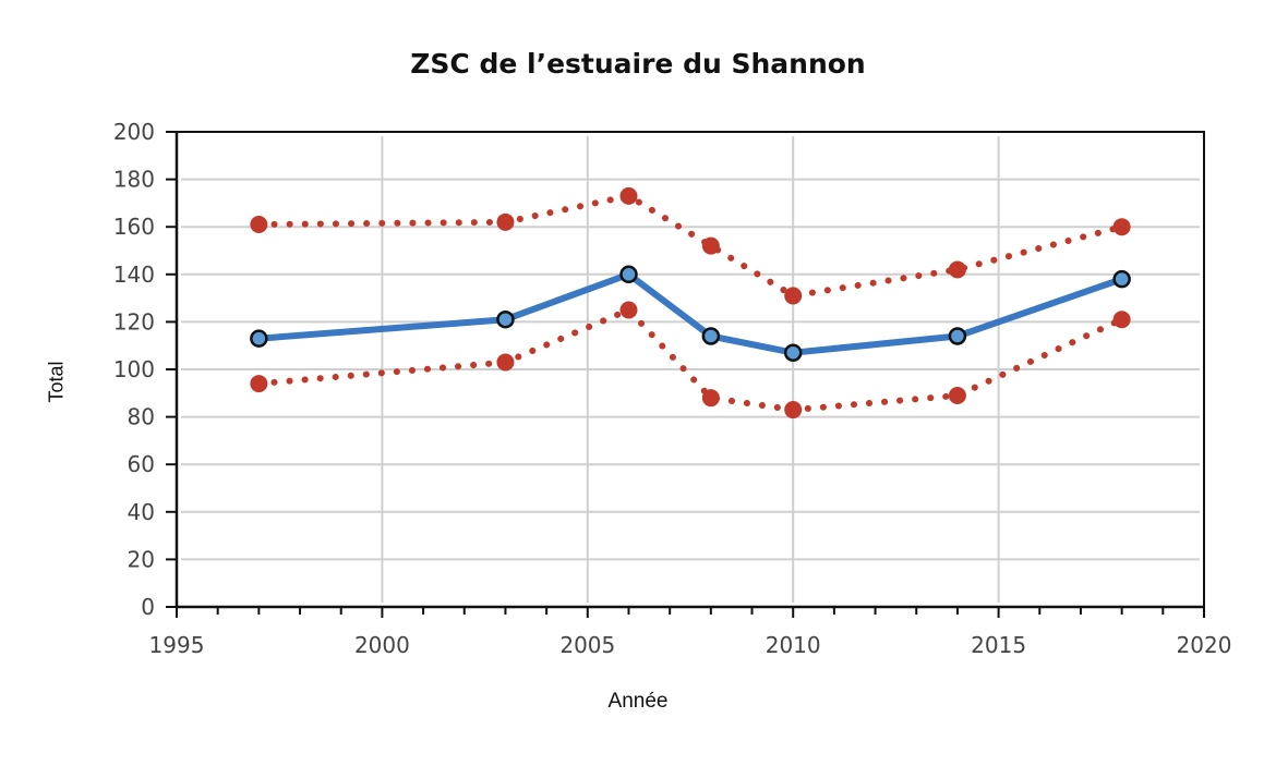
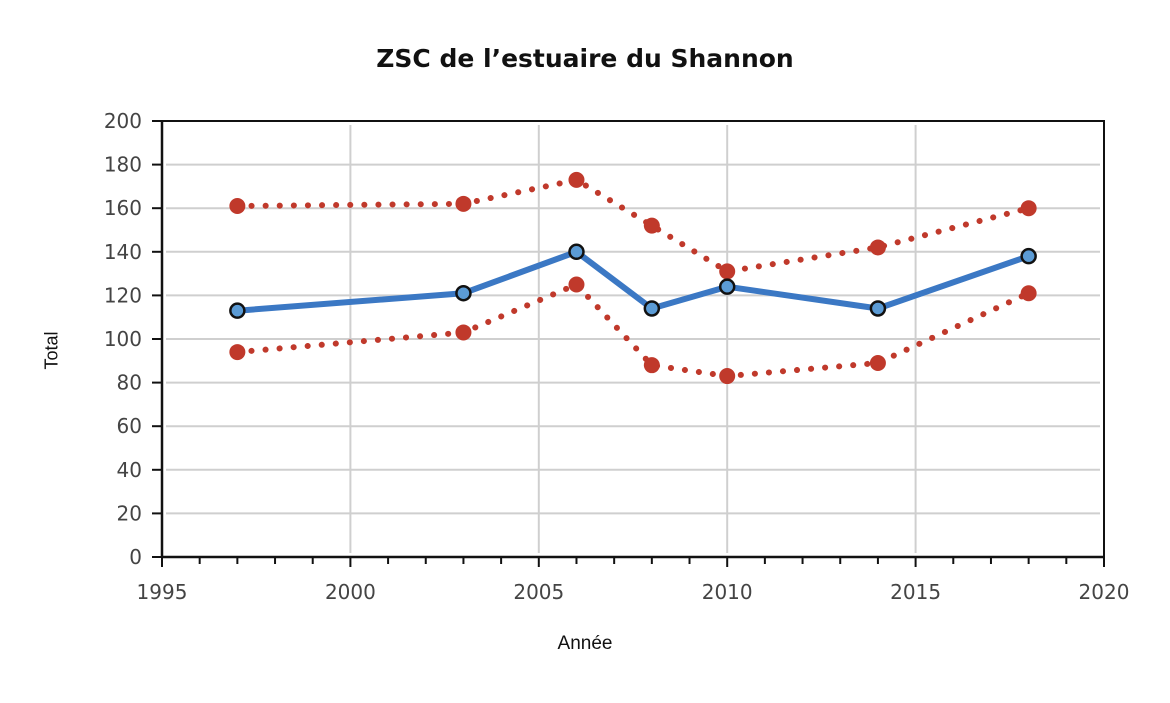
Total/2010: 107 -> 124
